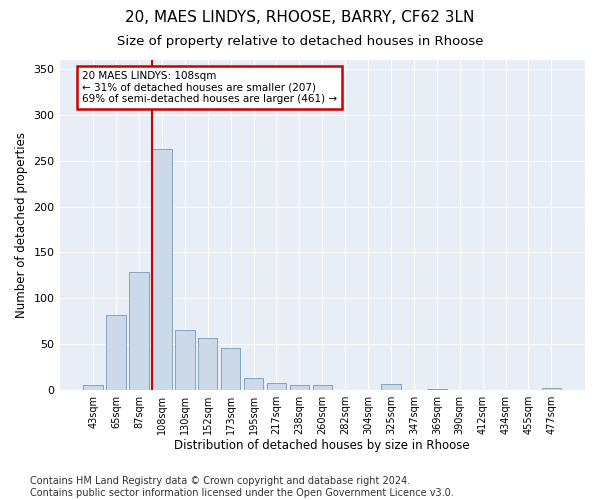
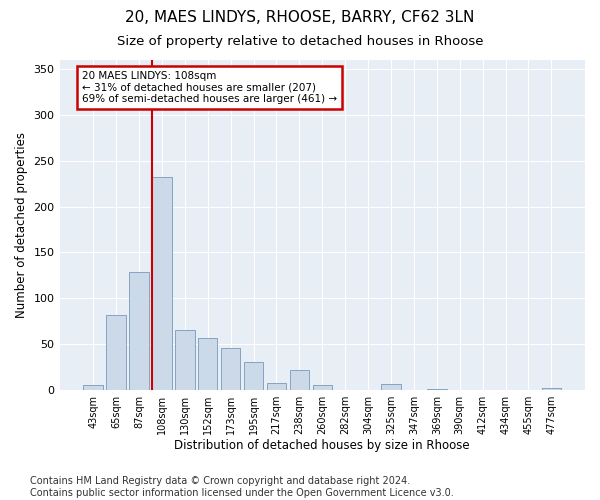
108sqm: 263 -> 232
195sqm: 13 -> 30
238sqm: 5 -> 22
